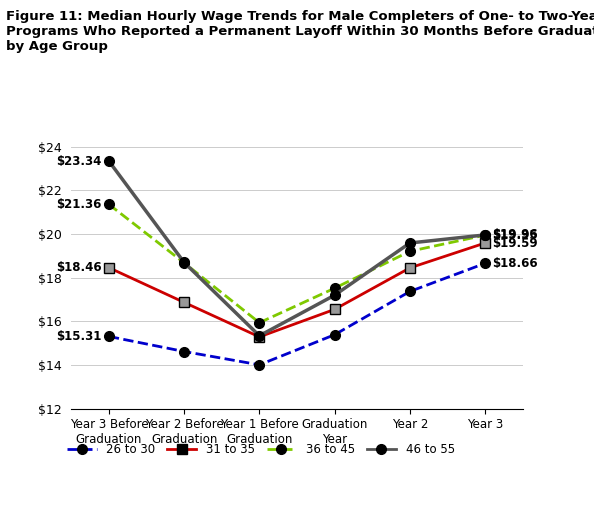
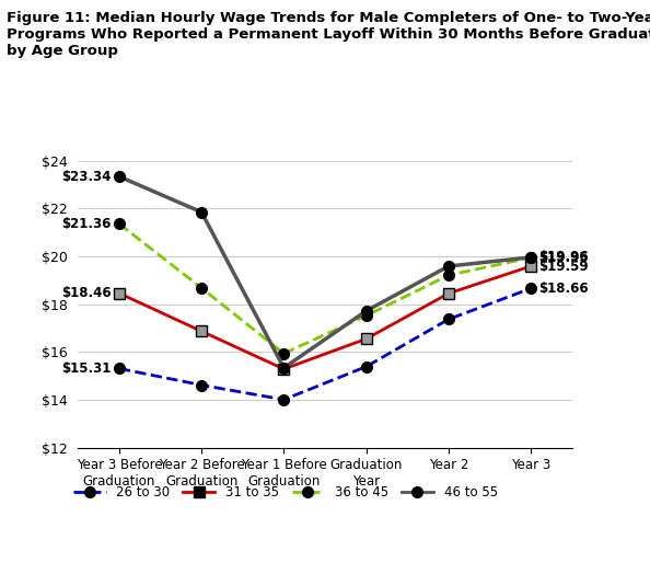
46 to 55/Year 2 Before Graduation: $18.70 -> $21.85
46 to 55/Graduation Year: $17.20 -> $17.72
